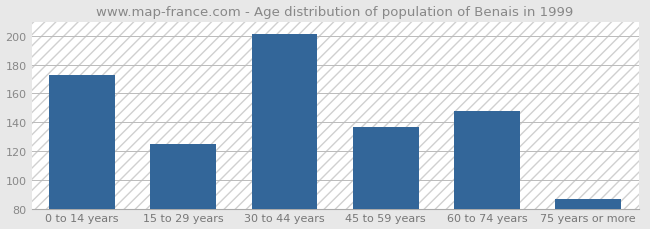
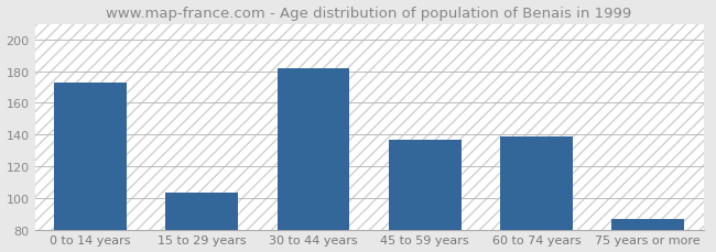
15 to 29 years: 125 -> 103
30 to 44 years: 201 -> 182
60 to 74 years: 148 -> 139
